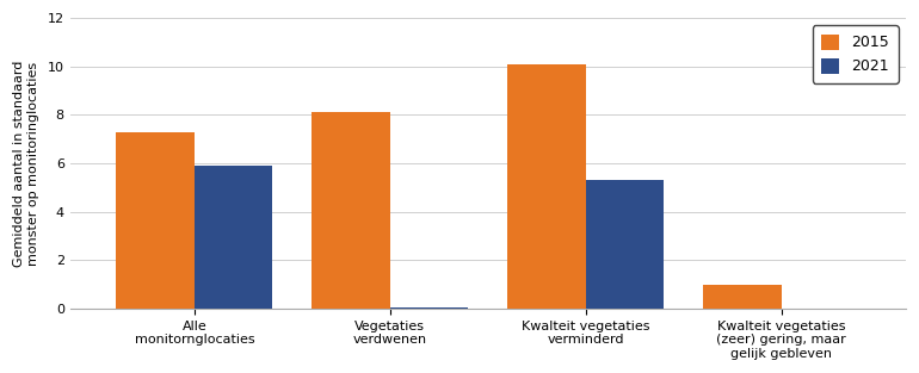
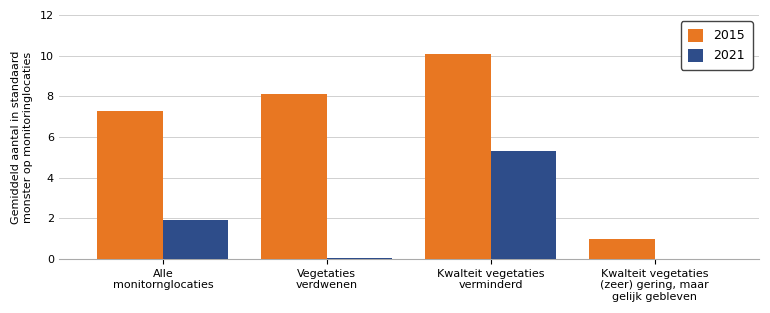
2021/Alle monitornglocaties: 5.90 -> 1.90
